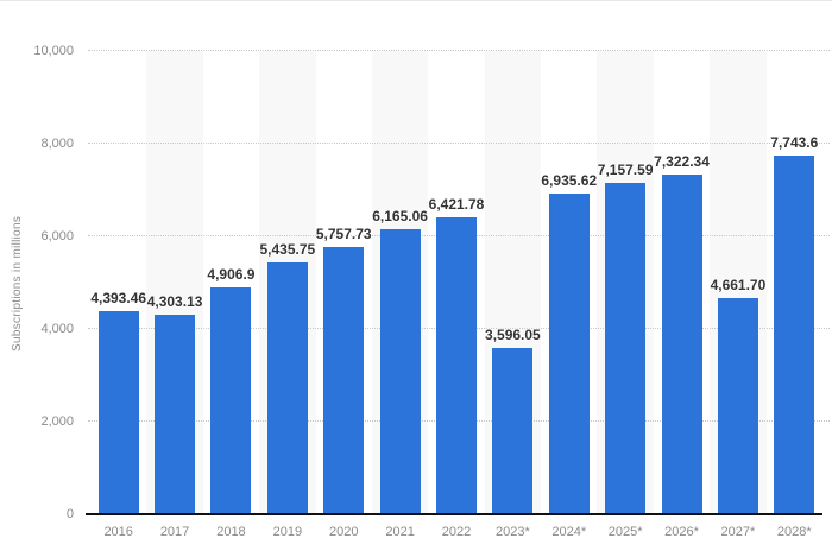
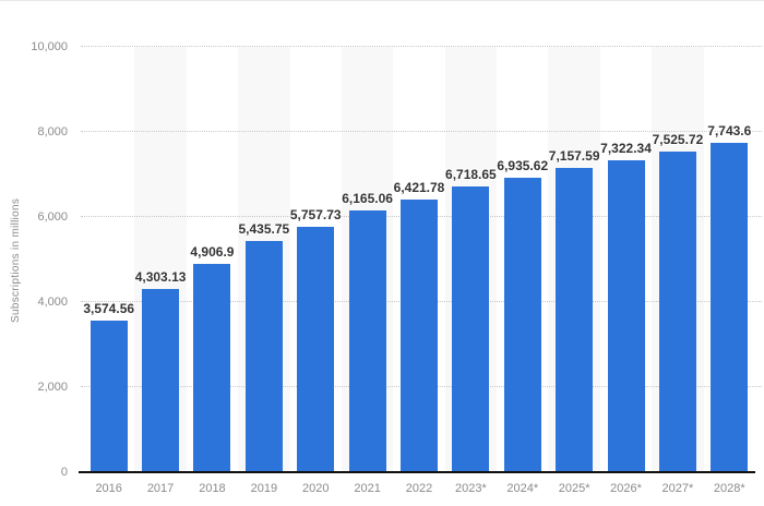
2016: 4,393.46 -> 3,574.56
2023*: 3,596.05 -> 6,718.65
2027*: 4,661.70 -> 7,525.72
